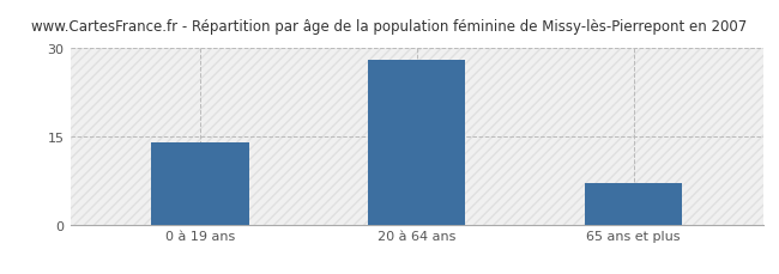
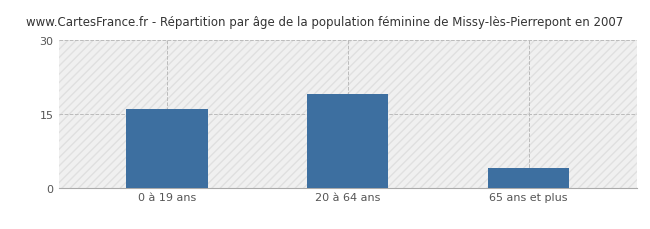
0 à 19 ans: 14 -> 16
20 à 64 ans: 28 -> 19
65 ans et plus: 7 -> 4
